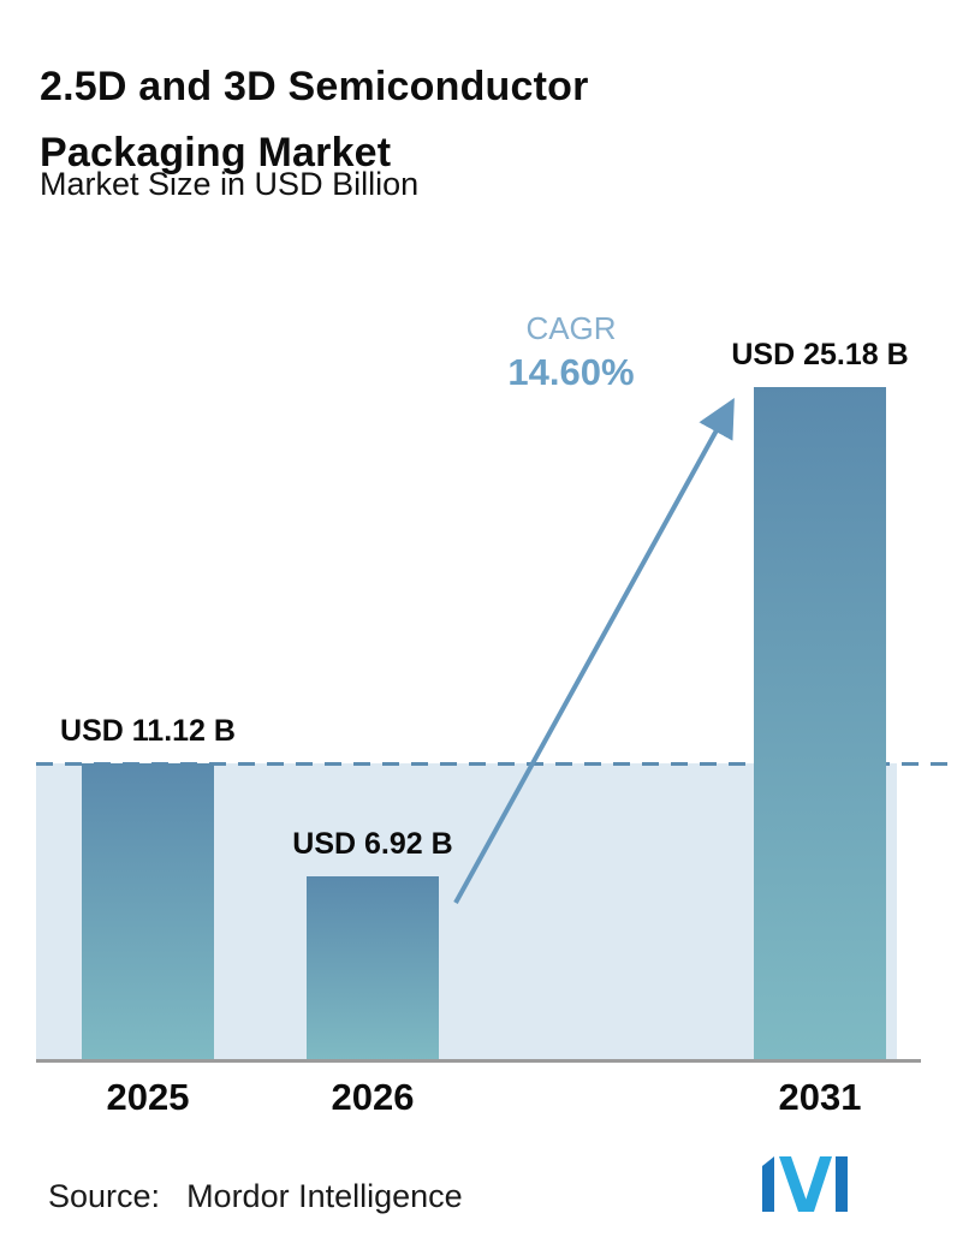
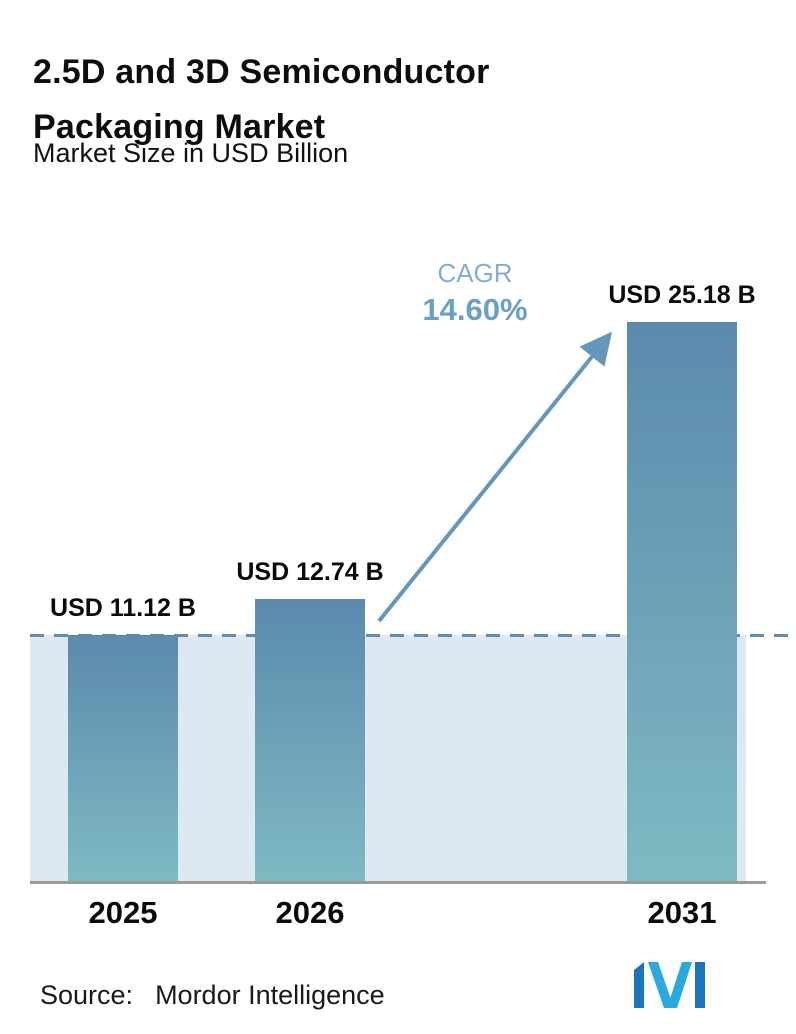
2026: 6.92 -> 12.74
